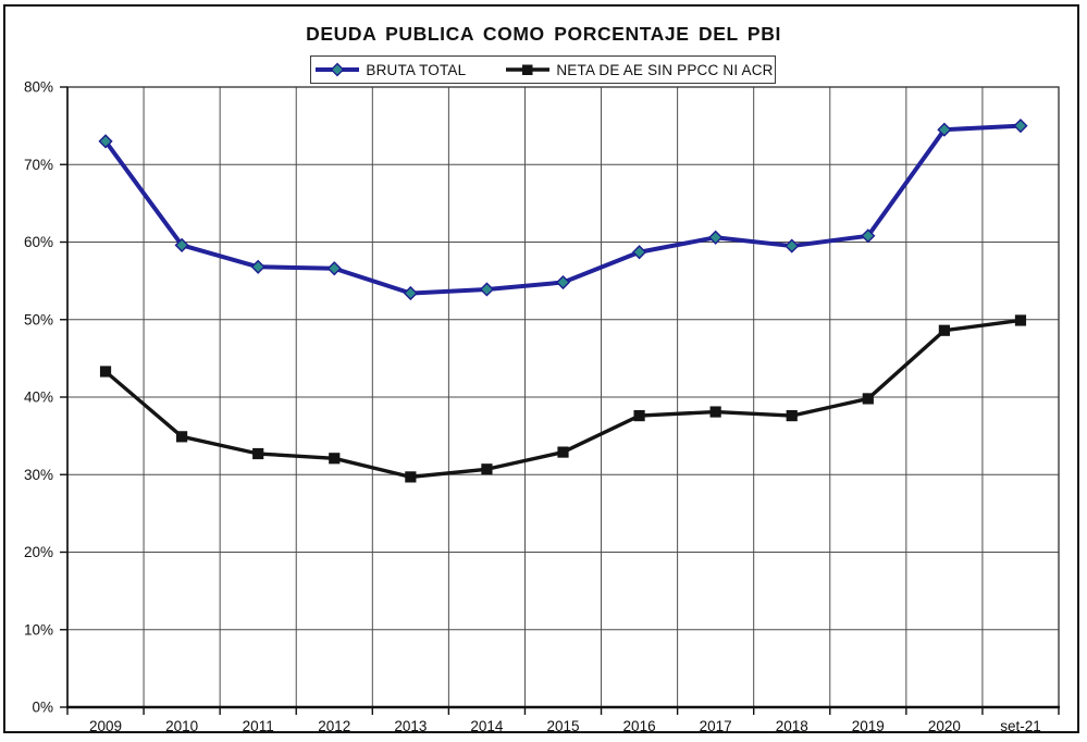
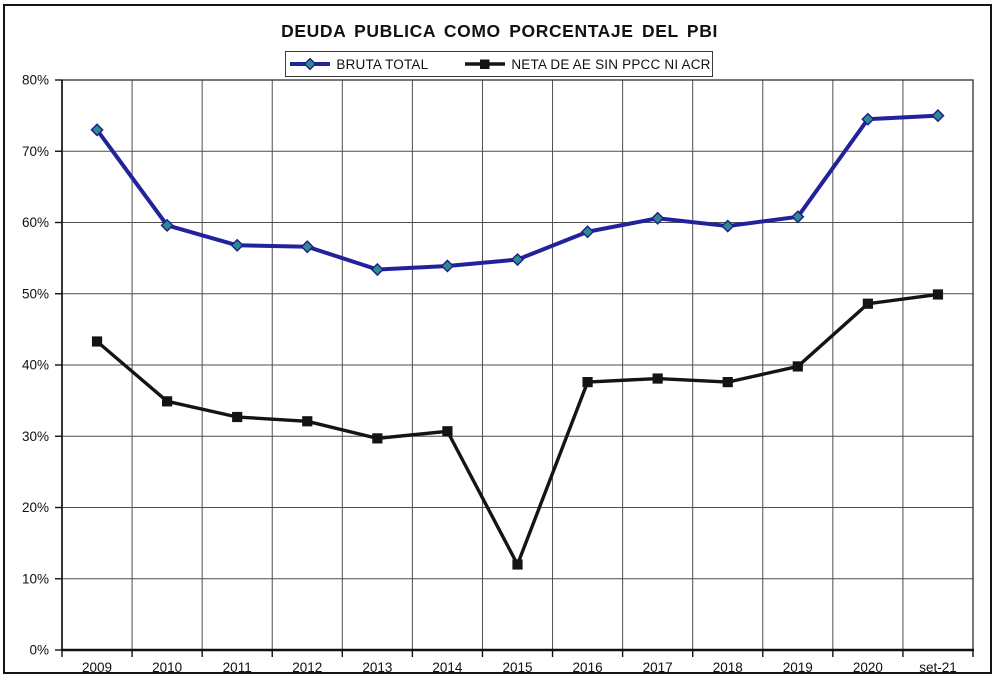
NETA DE AE SIN PPCC NI ACR/2015: 33% -> 12%
